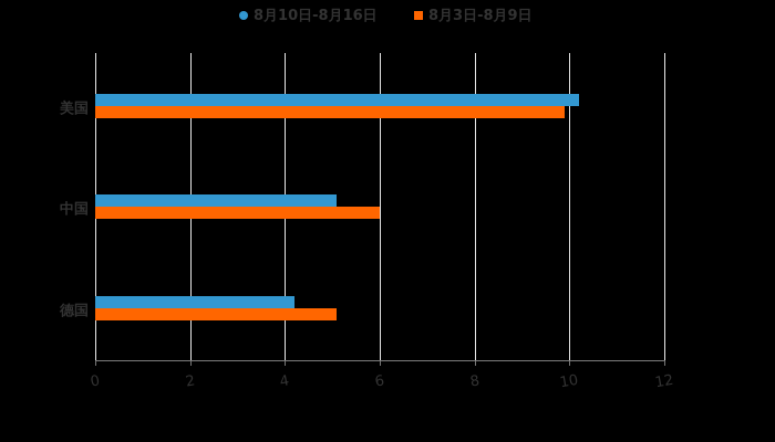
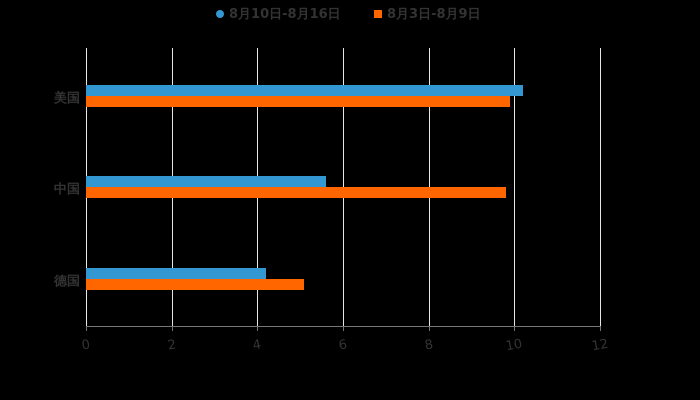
8月10日-8月16日/中国: 5.1 -> 5.6
8月3日-8月9日/中国: 6.0 -> 9.8
